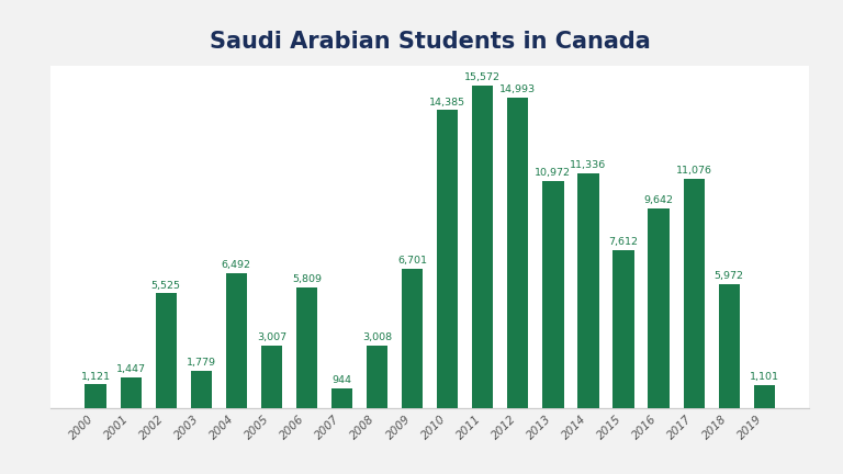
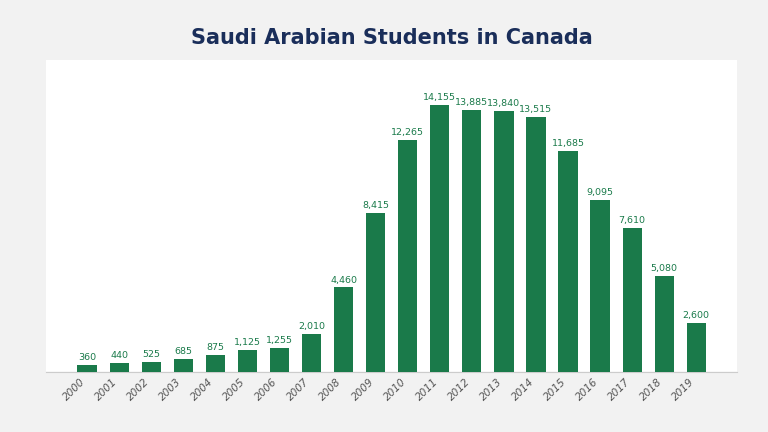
2000: 1,121 -> 360
2001: 1,447 -> 440
2002: 5,525 -> 525
2003: 1,779 -> 685
2004: 6,492 -> 875
2005: 3,007 -> 1,125
2006: 5,809 -> 1,255
2007: 944 -> 2,010
2008: 3,008 -> 4,460
2009: 6,701 -> 8,415
2010: 14,385 -> 12,265
2011: 15,572 -> 14,155
2012: 14,993 -> 13,885
2013: 10,972 -> 13,840
2014: 11,336 -> 13,515
2015: 7,612 -> 11,685
2016: 9,642 -> 9,095
2017: 11,076 -> 7,610
2018: 5,972 -> 5,080
2019: 1,101 -> 2,600
